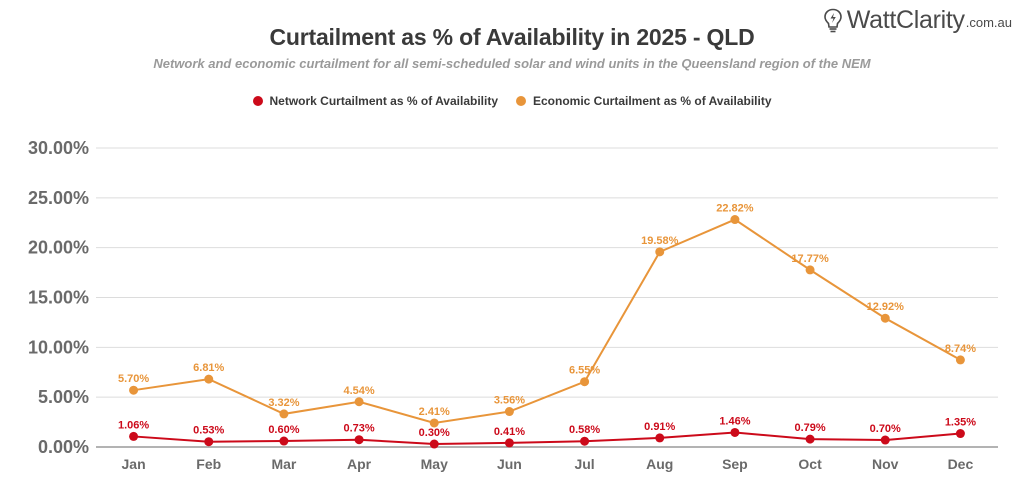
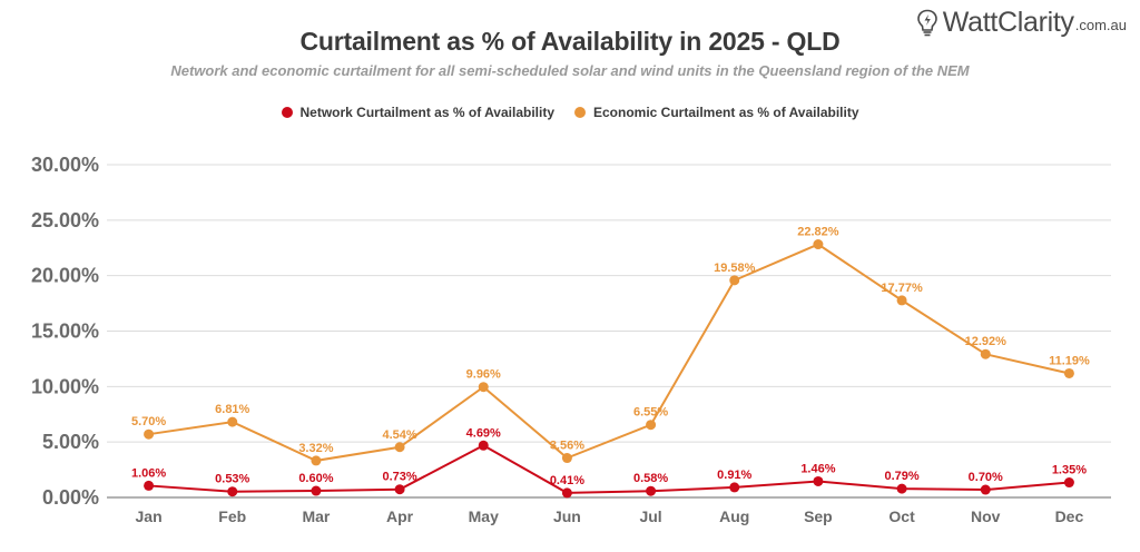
Network Curtailment as % of Availability/May: 0.30% -> 4.69%
Economic Curtailment as % of Availability/May: 2.41% -> 9.96%
Economic Curtailment as % of Availability/Dec: 8.74% -> 11.19%
